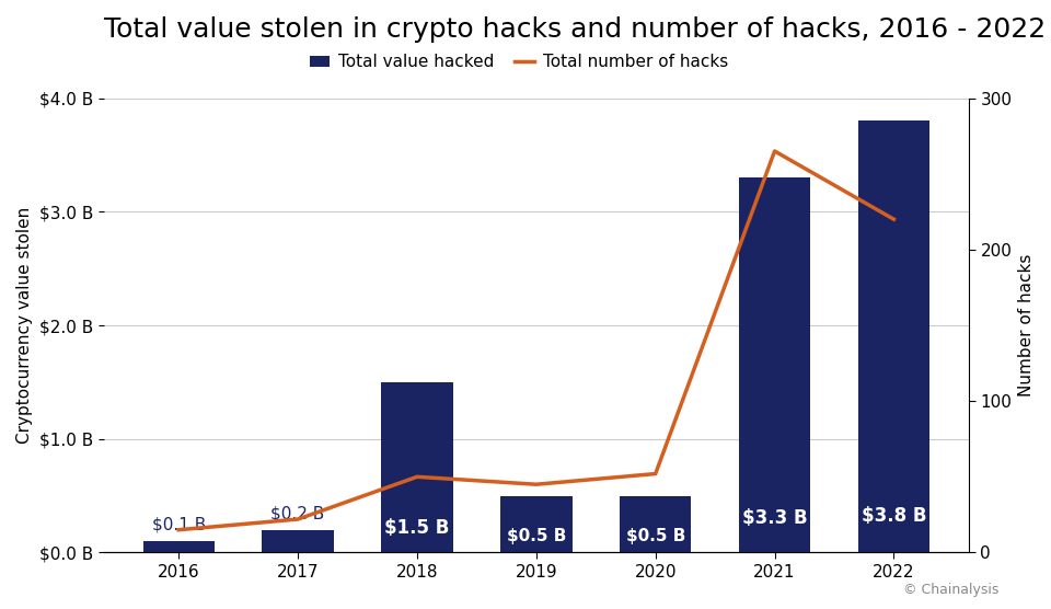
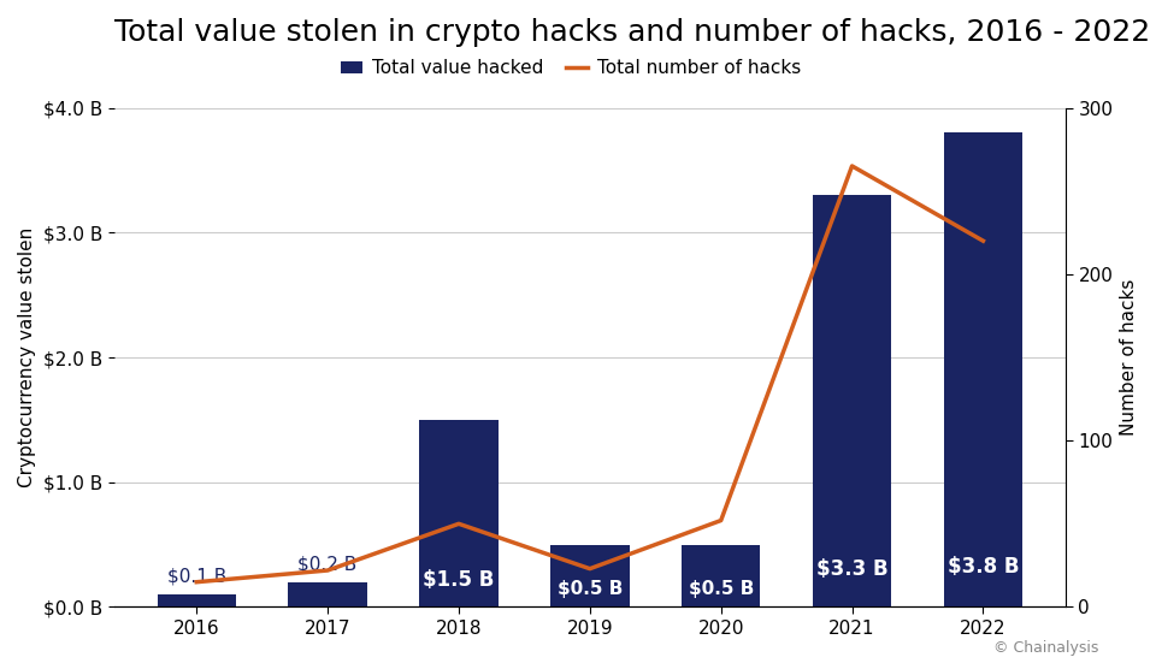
Total number of hacks/2019: 45 -> 23
